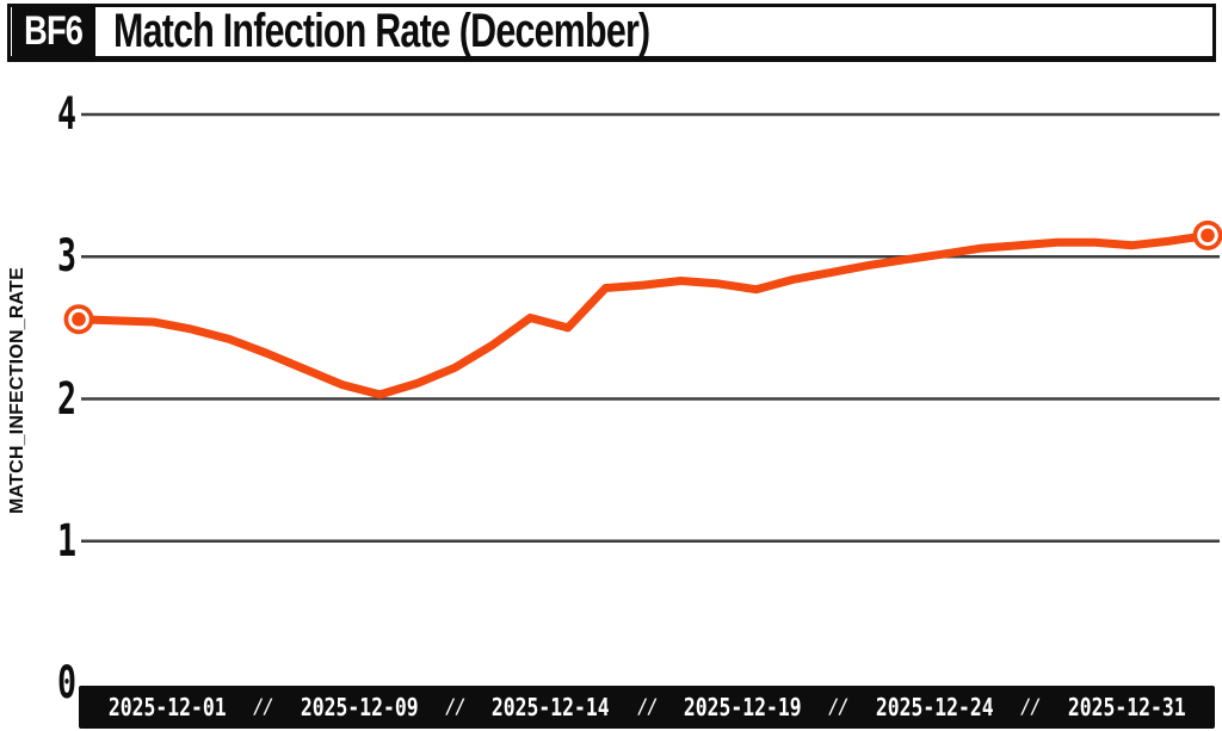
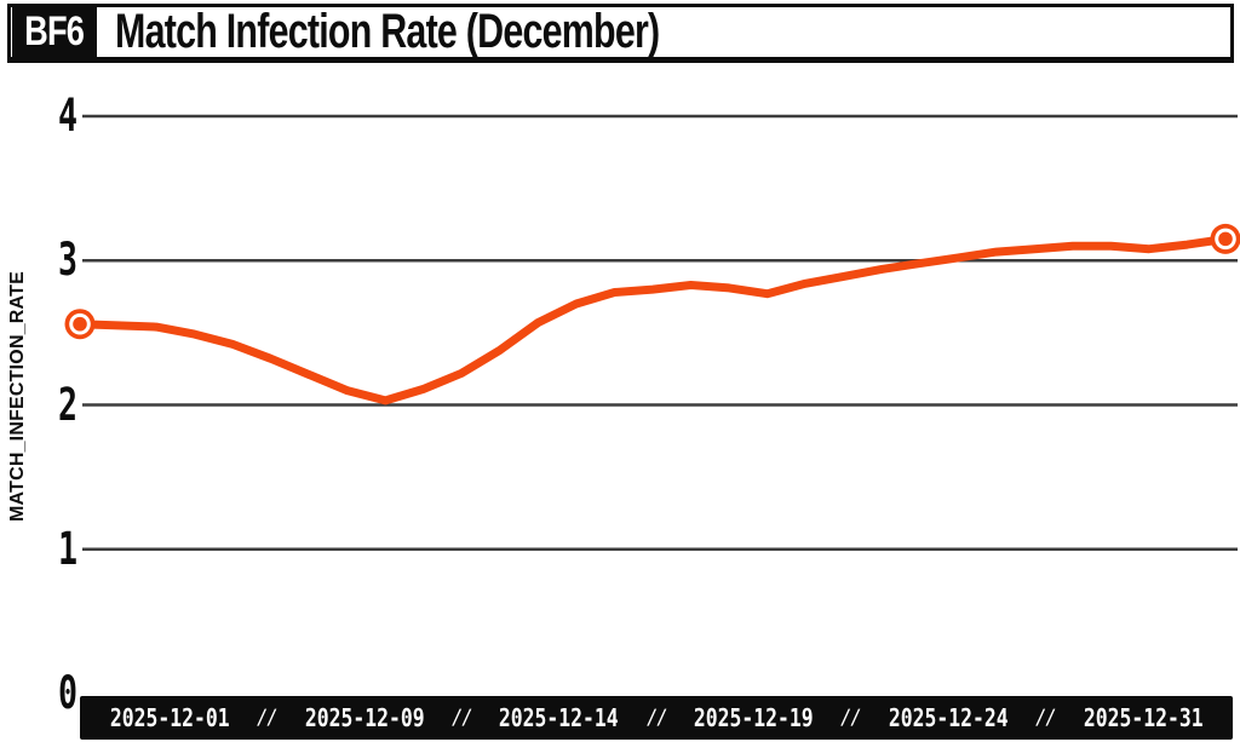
2025-12-14: 2.50 -> 2.70
